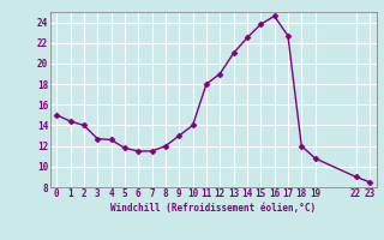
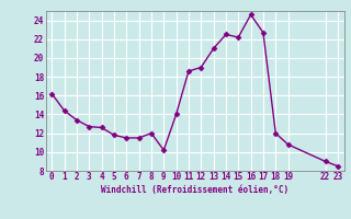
0: 15.0 -> 16.2
2: 14.0 -> 13.4
9: 13.0 -> 10.2
11: 18.0 -> 18.6
15: 23.8 -> 22.2
